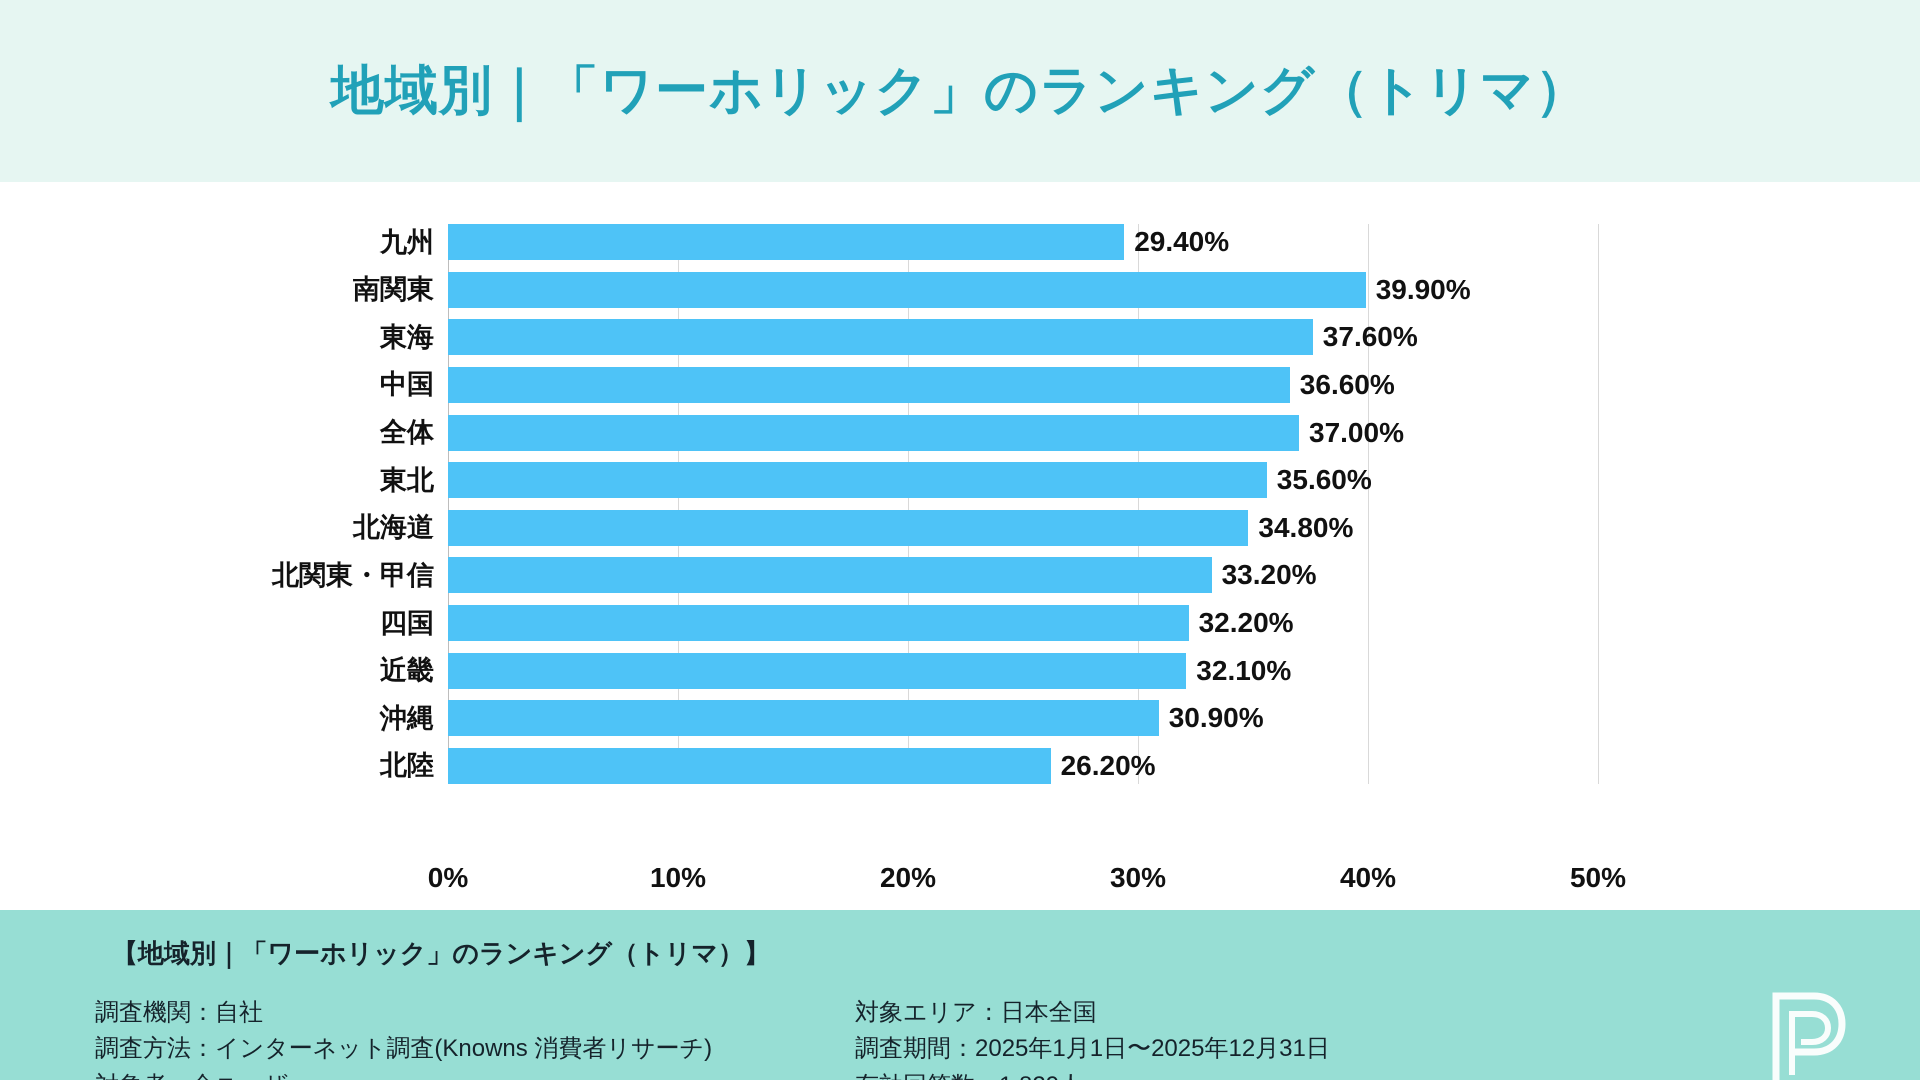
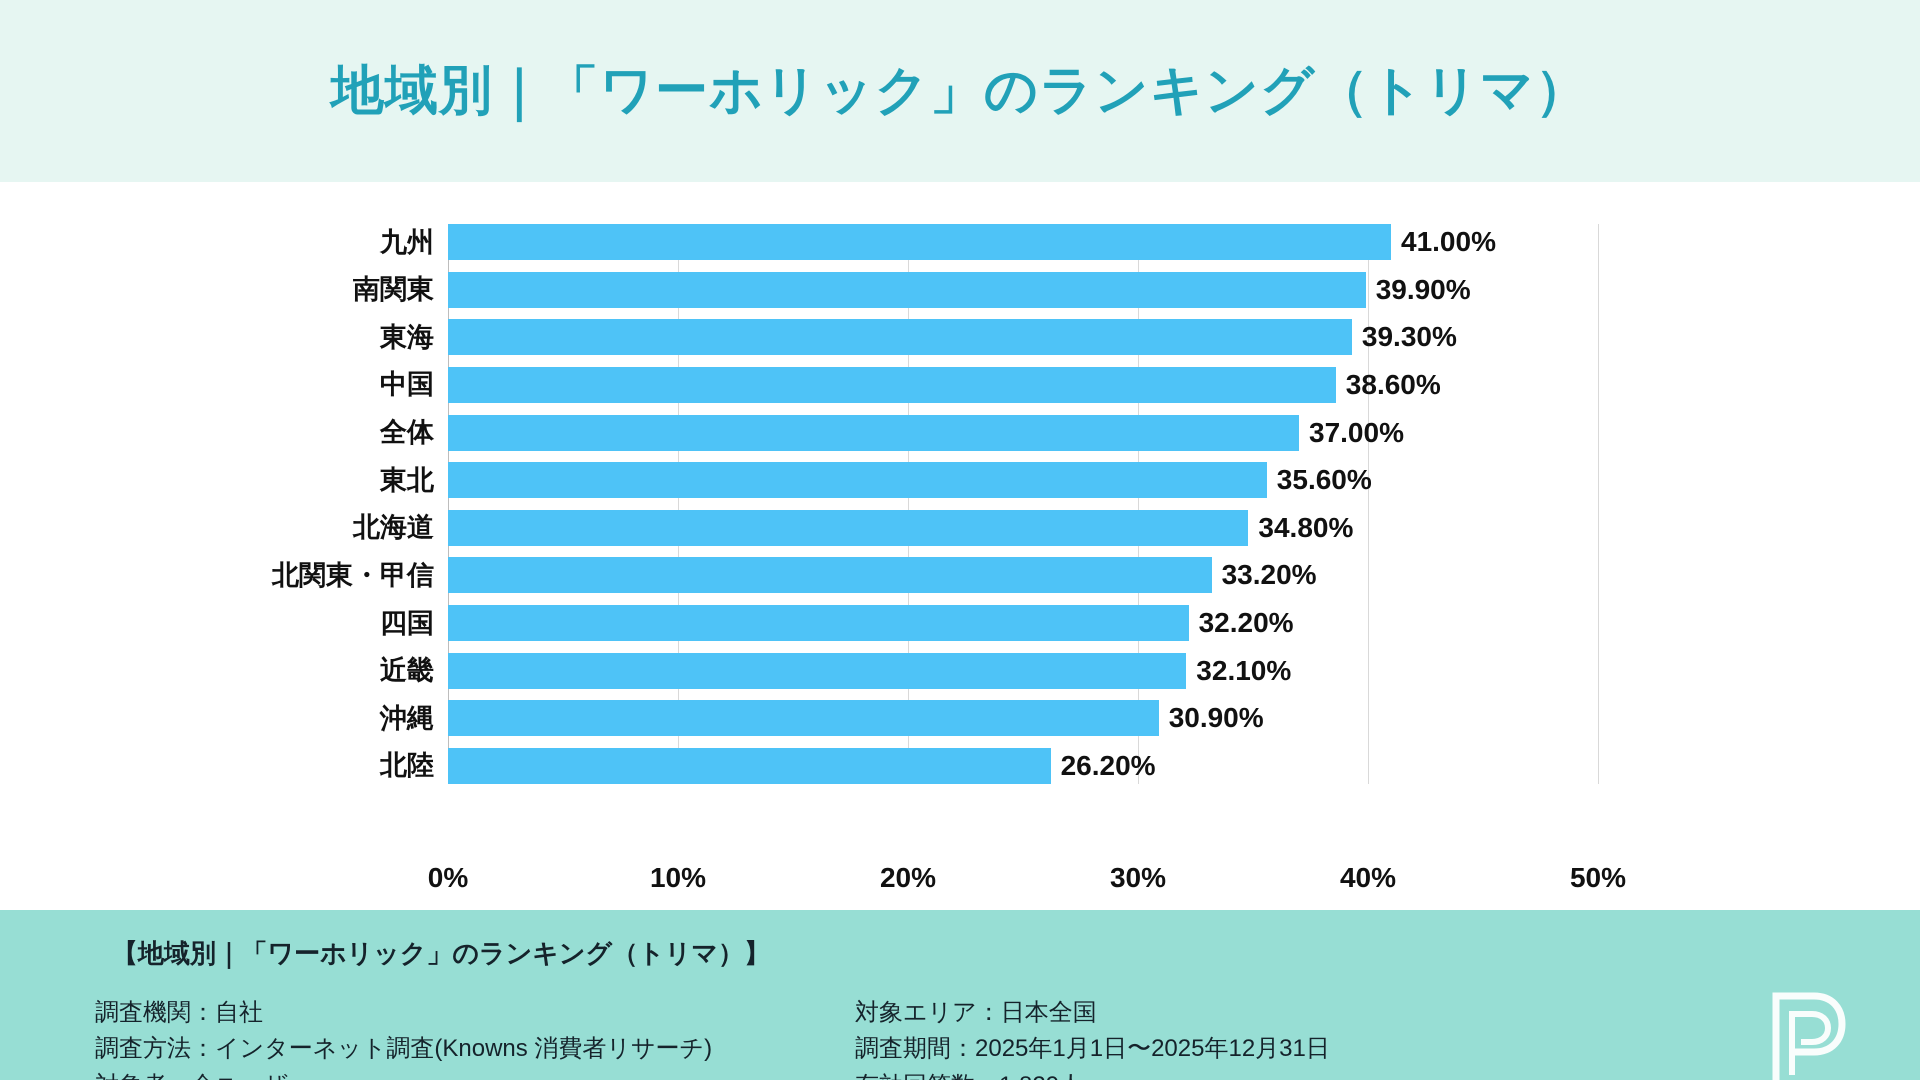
九州: 29.40% -> 41.00%
東海: 37.60% -> 39.30%
中国: 36.60% -> 38.60%
